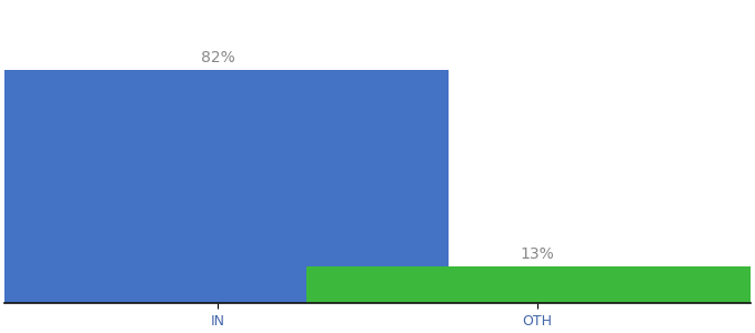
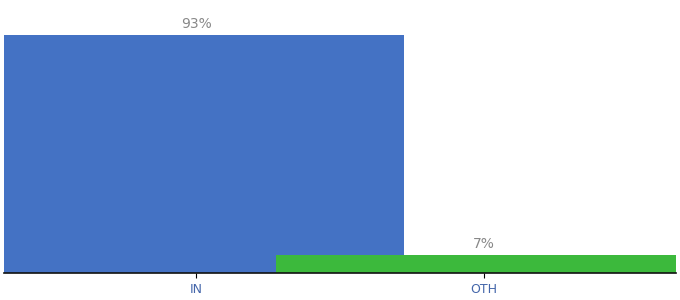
IN: 82% -> 93%
OTH: 13% -> 7%
